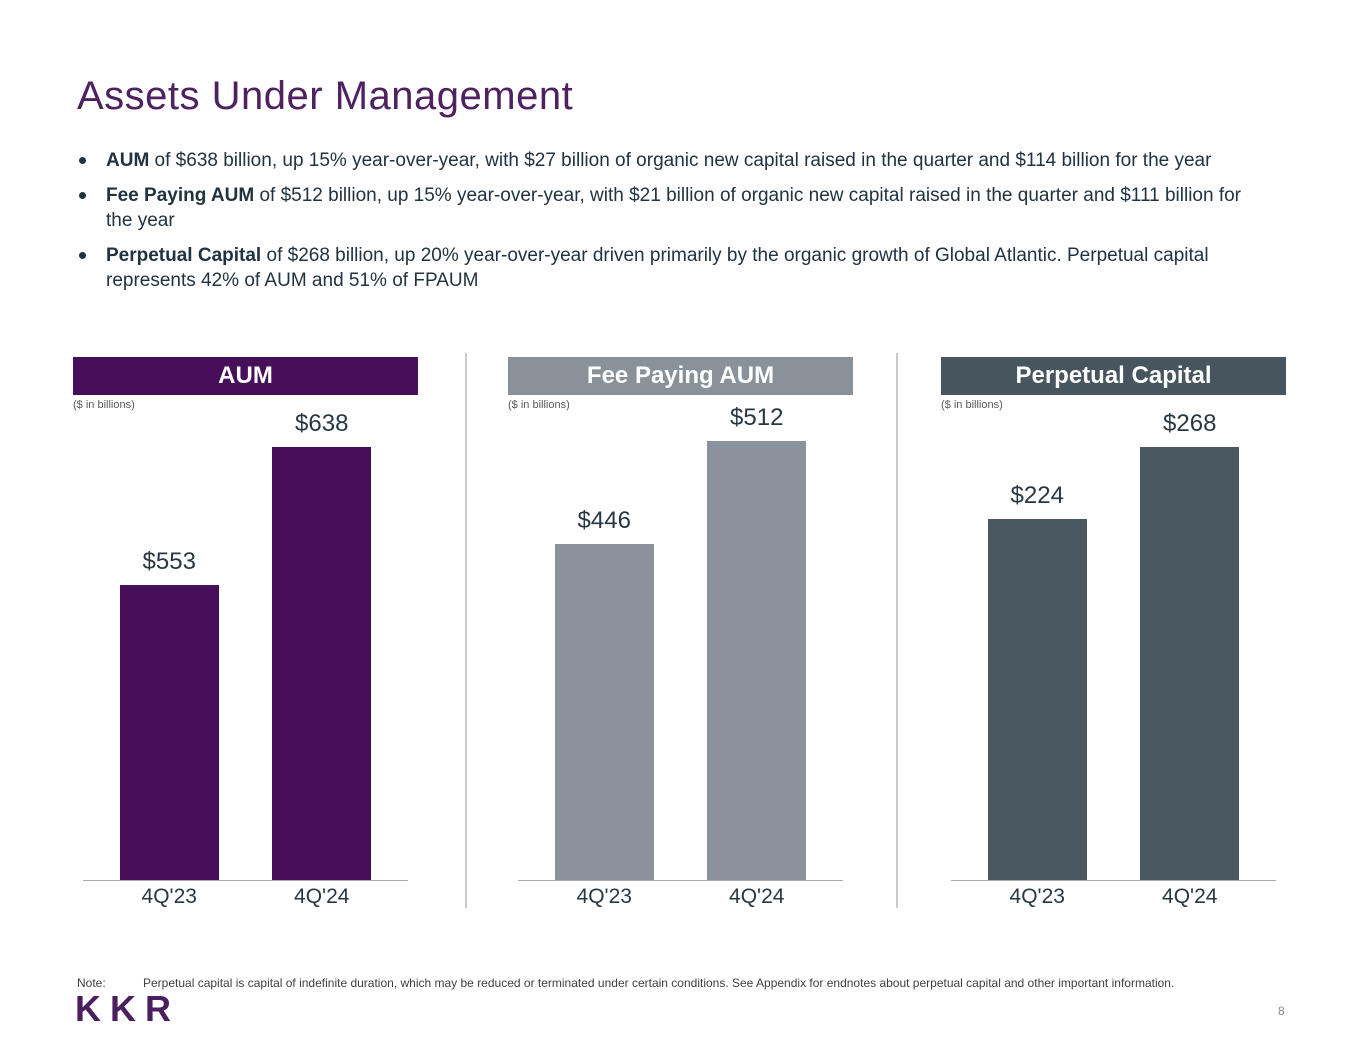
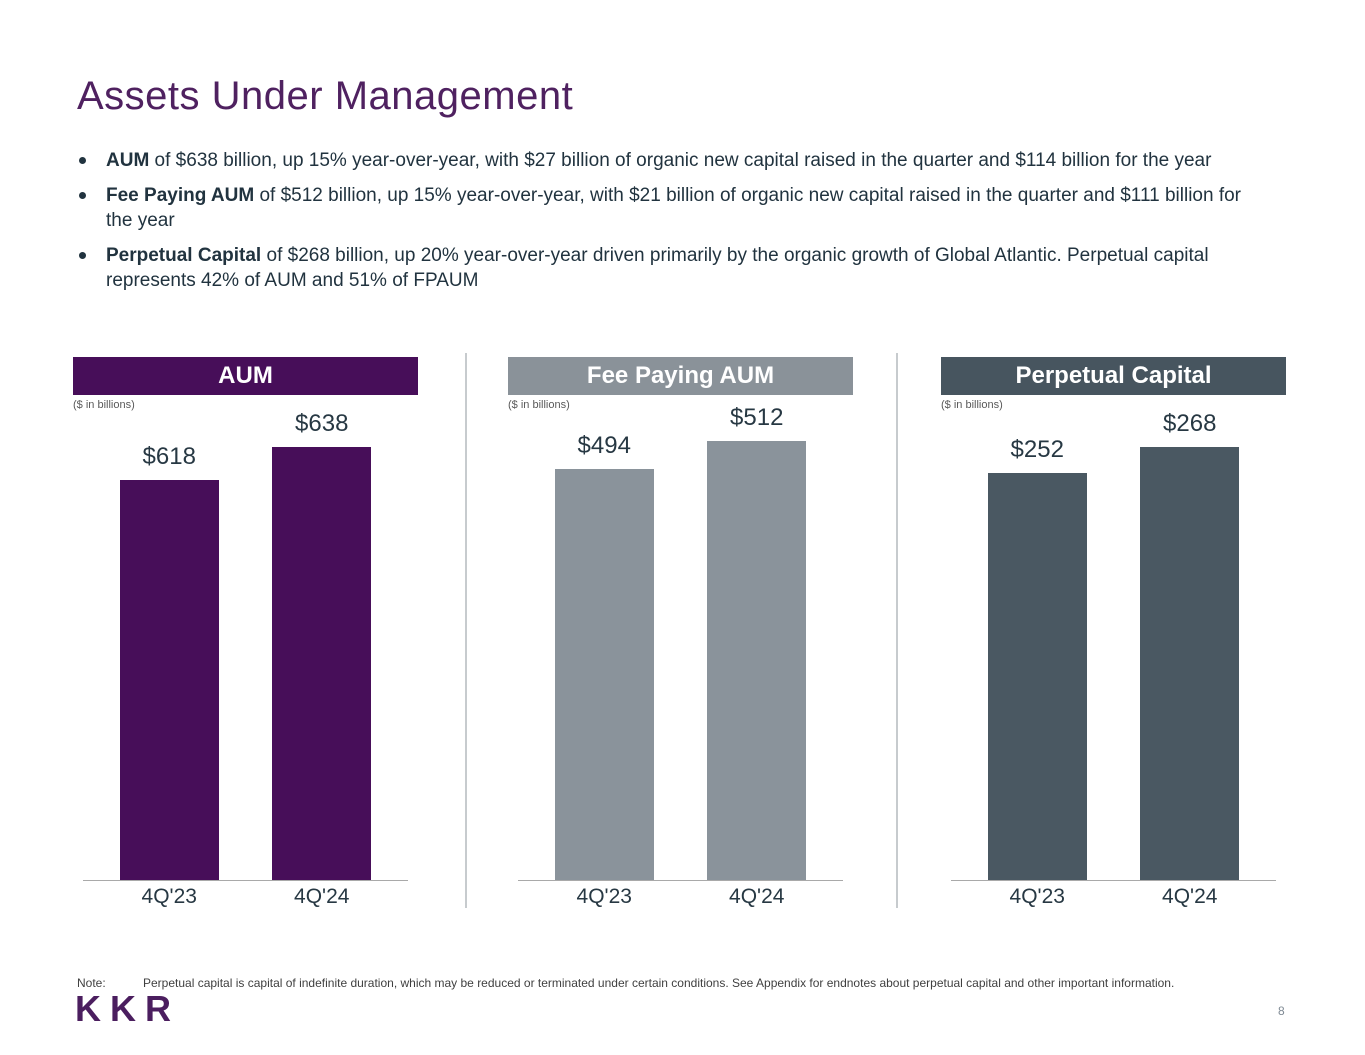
AUM/4Q'23: $553 -> $618
Fee Paying AUM/4Q'23: $446 -> $494
Perpetual Capital/4Q'23: $224 -> $252
